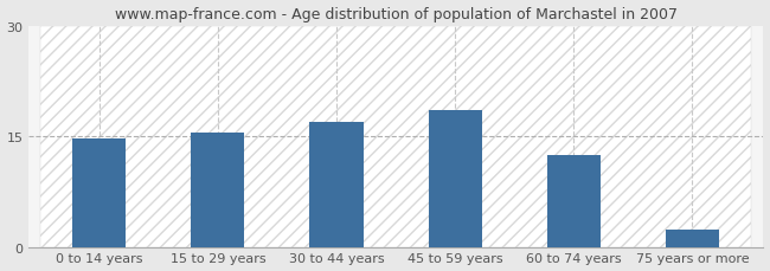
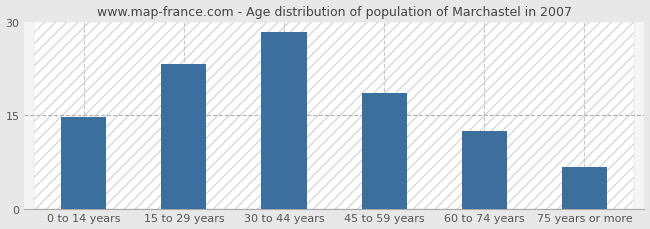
15 to 29 years: 15.5 -> 23.2
30 to 44 years: 17.0 -> 28.4
75 years or more: 2.5 -> 6.8
